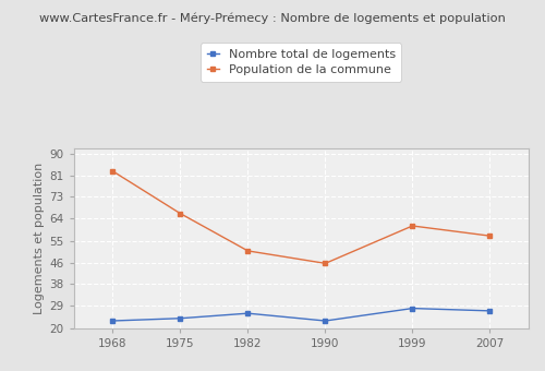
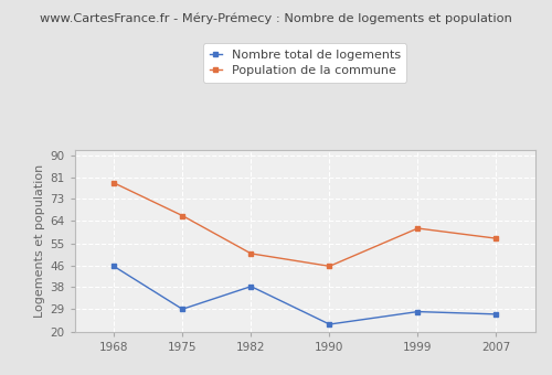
Nombre total de logements/1968: 23 -> 46
Population de la commune/1968: 83 -> 79
Nombre total de logements/1975: 24 -> 29
Nombre total de logements/1982: 26 -> 38
